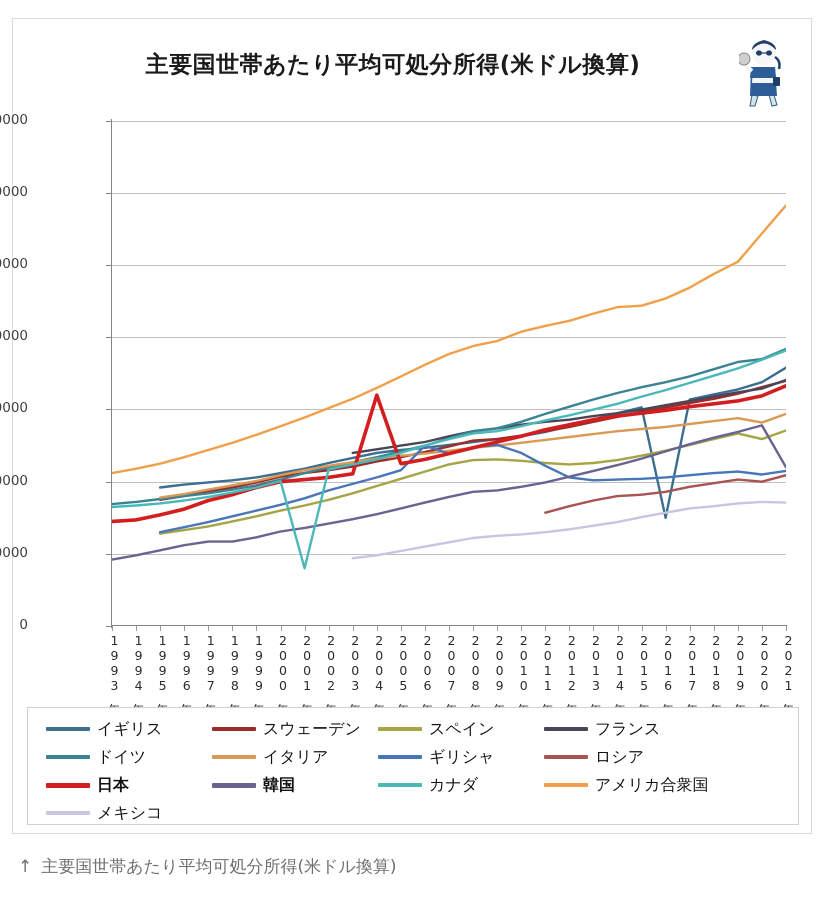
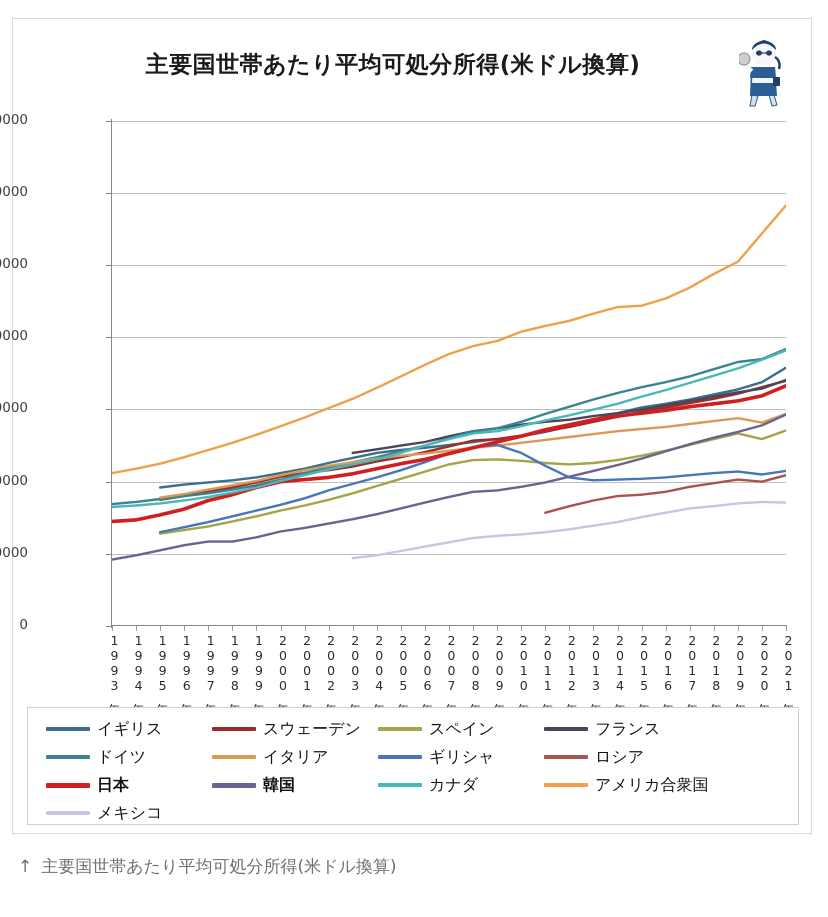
カナダ/2001年: 8000 -> 21000
日本/2004年: 32000 -> 22000
ギリシャ/2006年: 25000 -> 23000
イギリス/2016年: 15000 -> 31000
韓国/2021年: 22000 -> 29000
